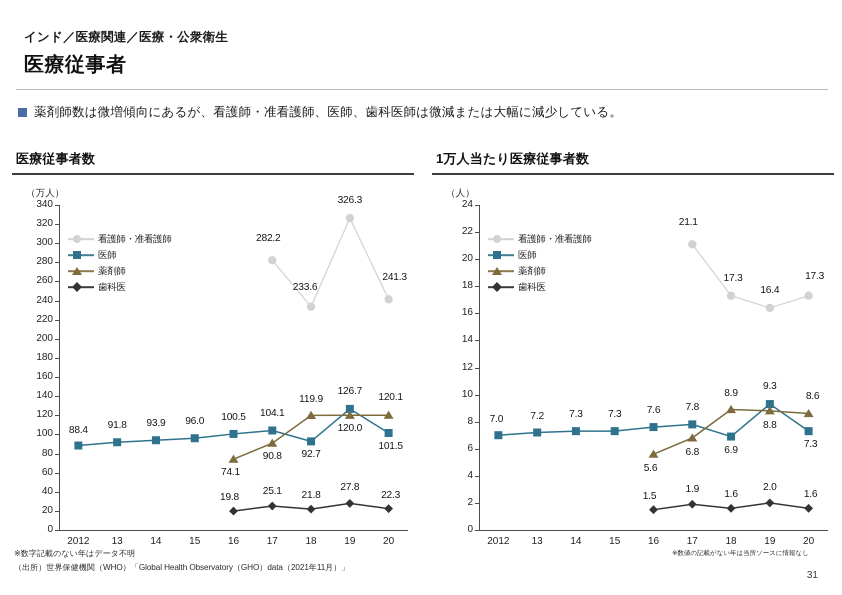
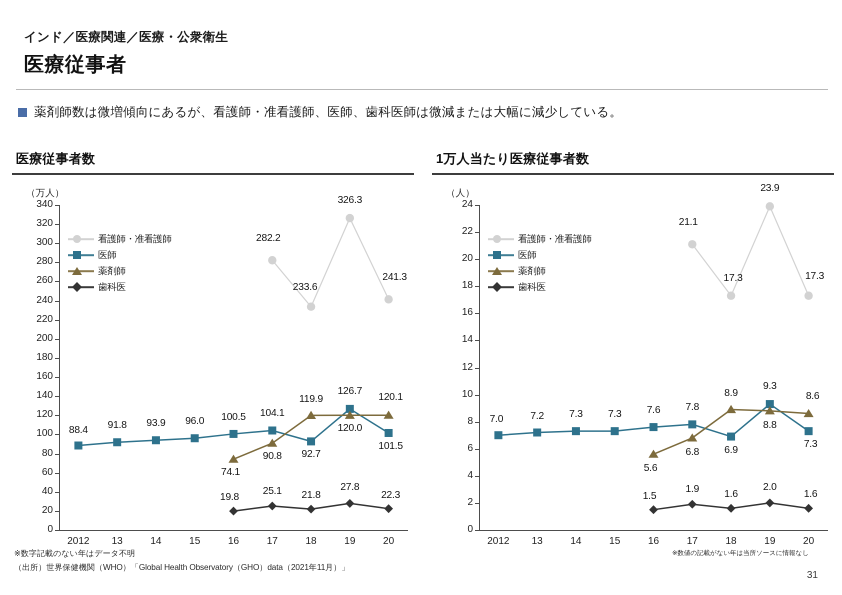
1万人当たり医療従事者数/看護師・准看護師/19: 16.4 -> 23.9
